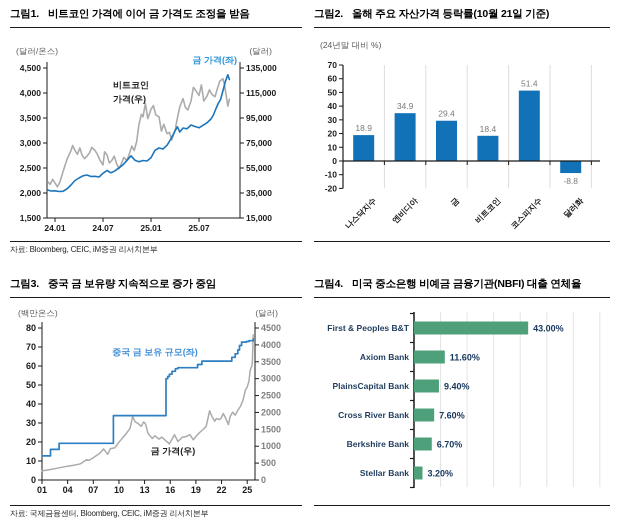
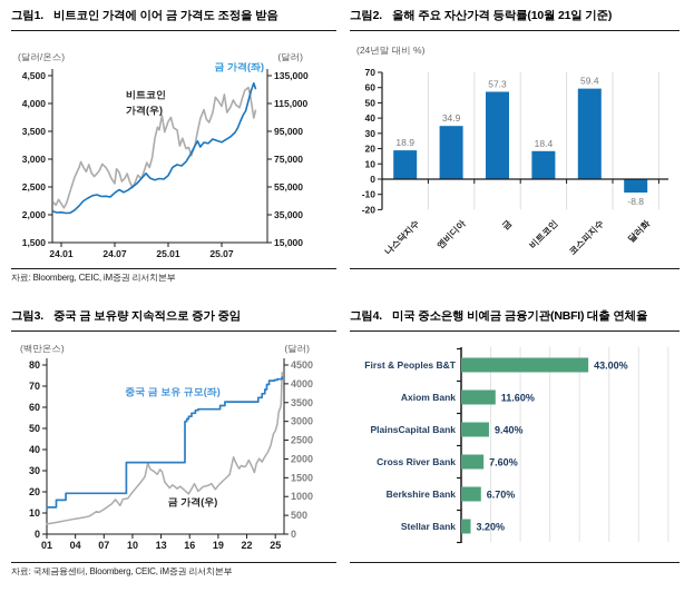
올해 주요 자산가격 등락률(10월 21일 기준)/금: 29.4 -> 57.3
올해 주요 자산가격 등락률(10월 21일 기준)/코스피지수: 51.4 -> 59.4
